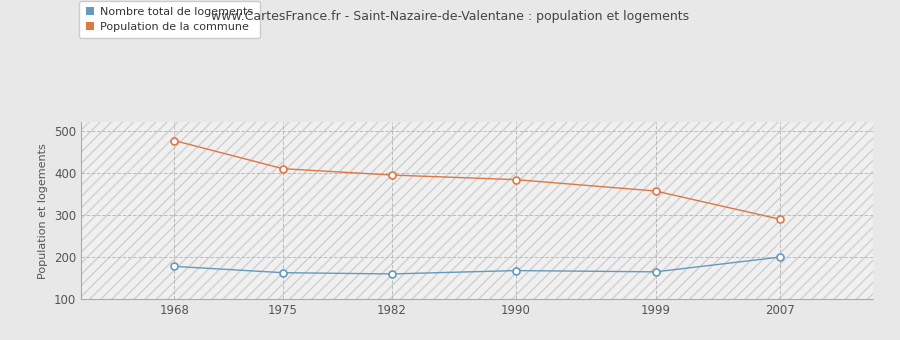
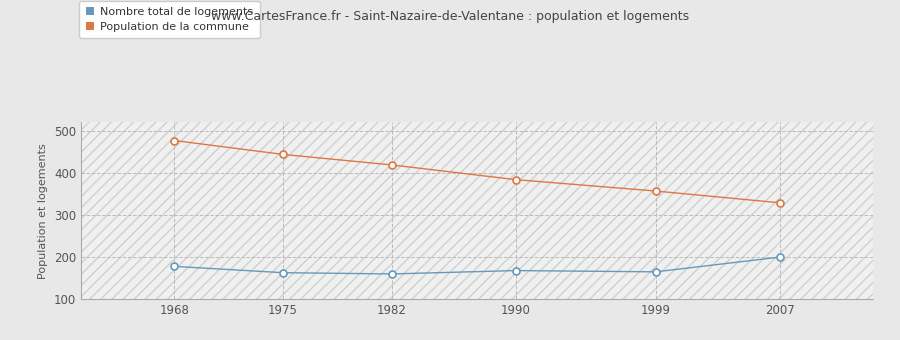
Population de la commune/1975: 410 -> 444
Population de la commune/1982: 395 -> 419
Population de la commune/2007: 290 -> 329
